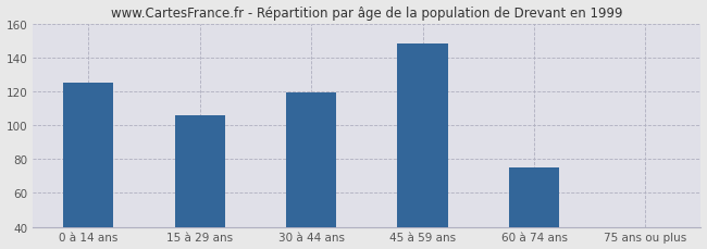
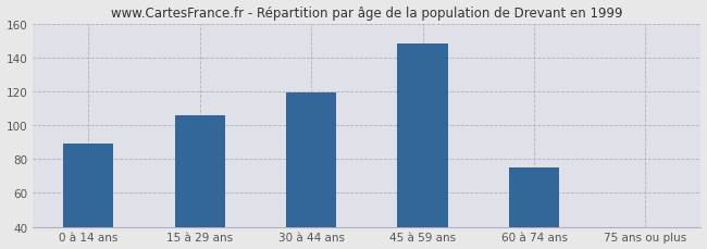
0 à 14 ans: 125 -> 89
